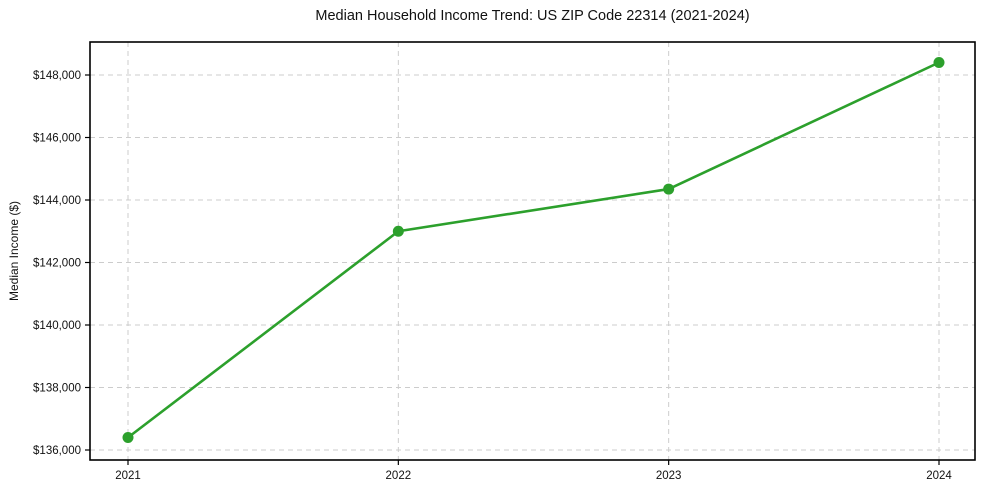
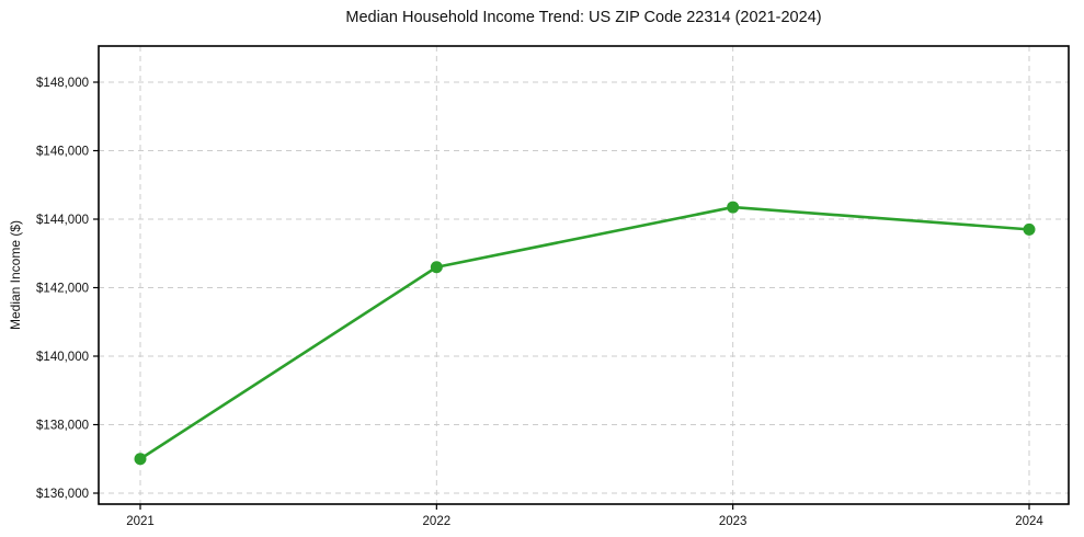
2021: $136400 -> $137000
2022: $143000 -> $142600
2024: $148400 -> $143700
